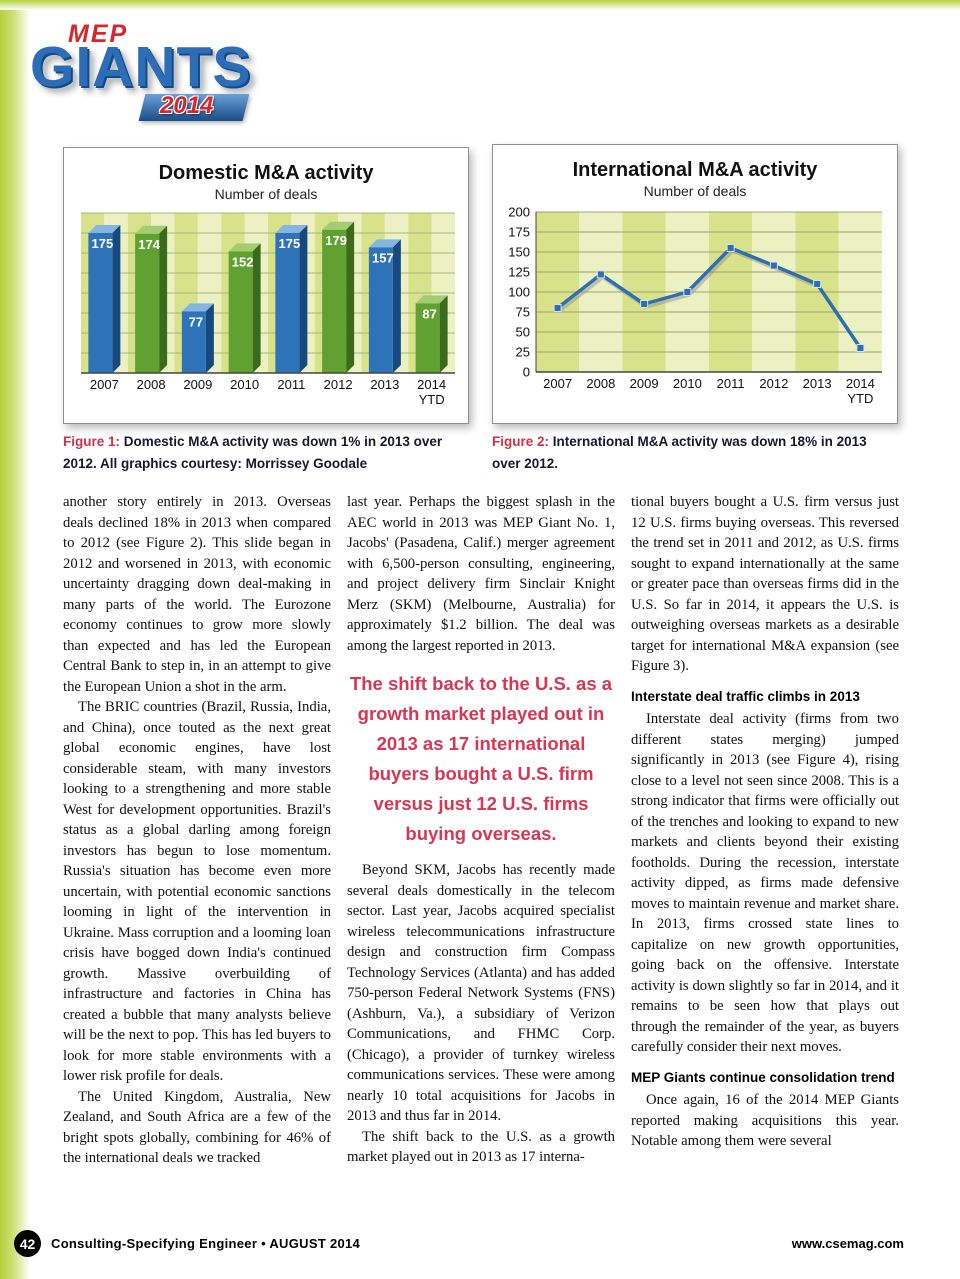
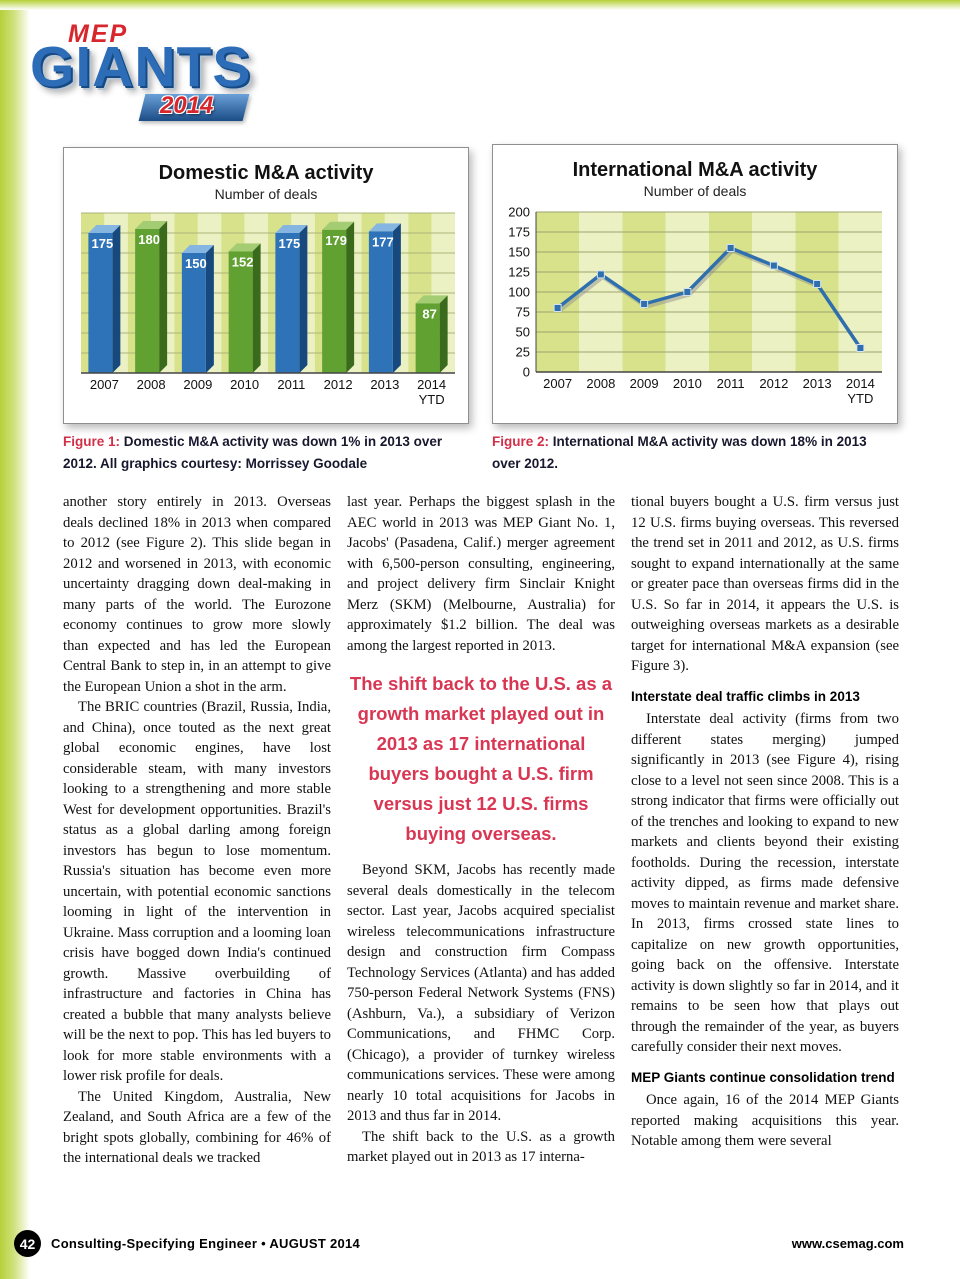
Domestic M&A activity/2008: 174 -> 180
Domestic M&A activity/2009: 77 -> 150
Domestic M&A activity/2013: 157 -> 177
